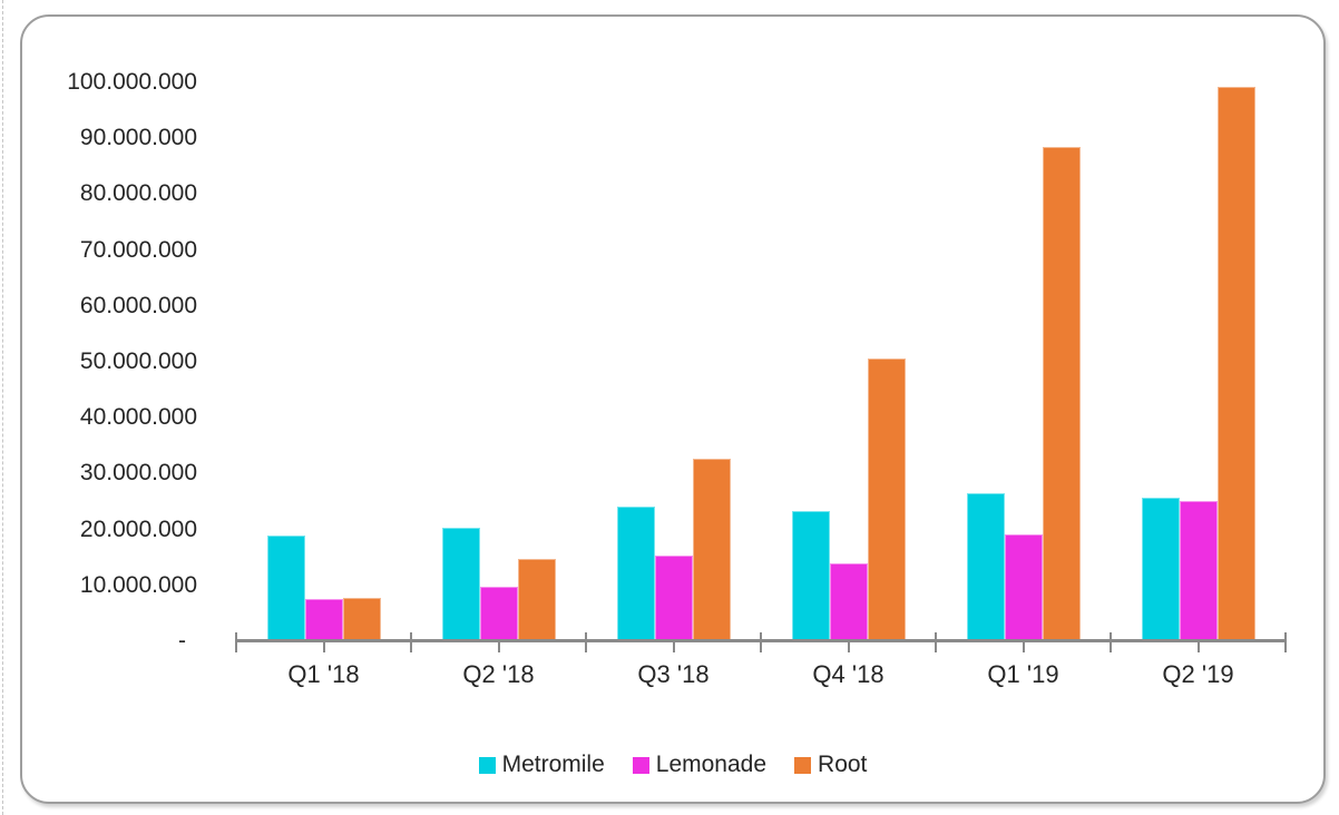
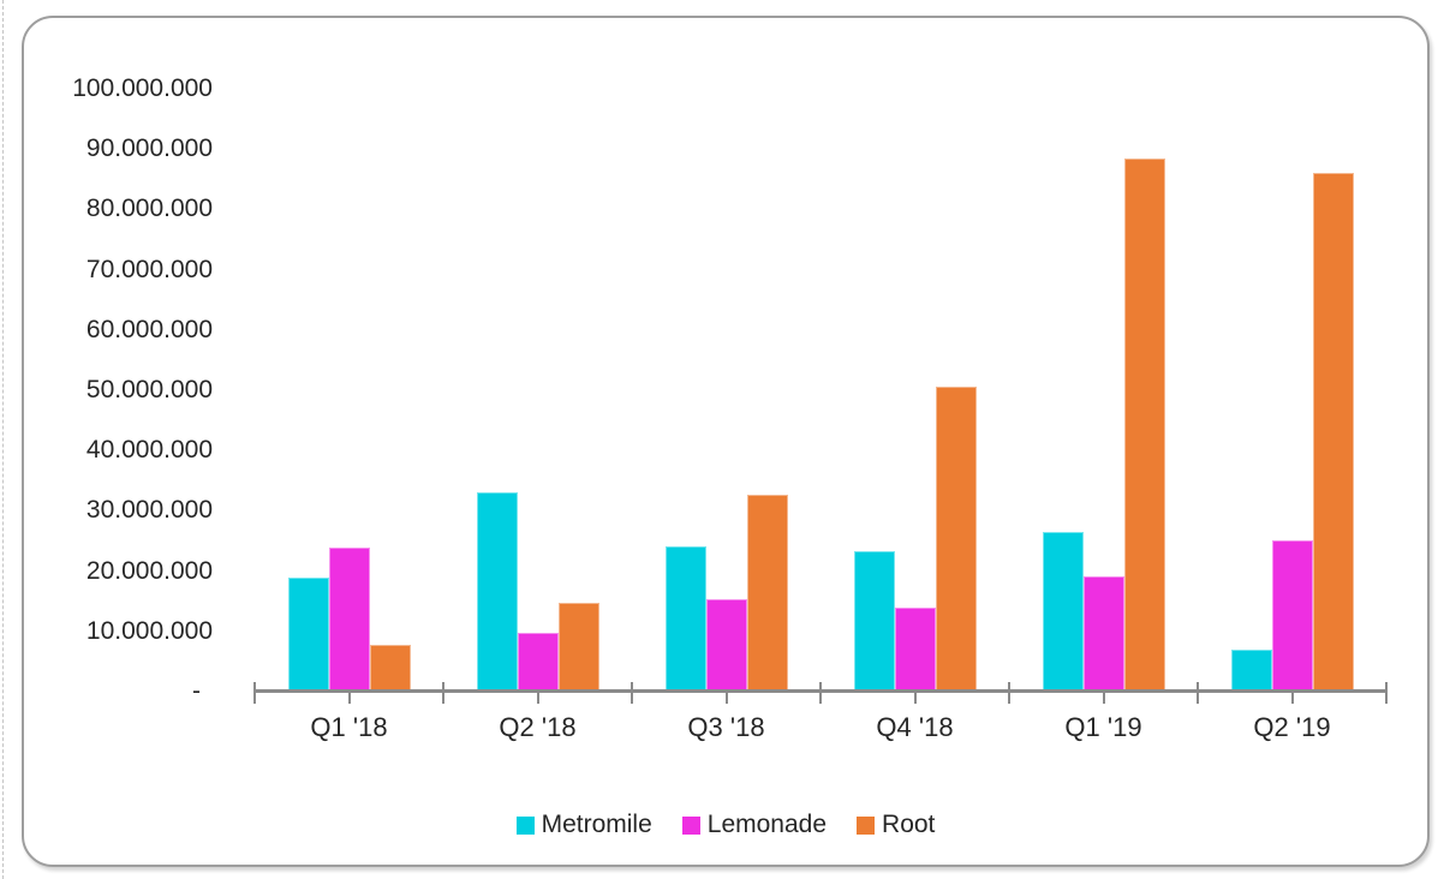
Lemonade/Q1 '18: 8000000 -> 24000000
Metromile/Q2 '18: 20000000 -> 33000000
Metromile/Q2 '19: 26000000 -> 7000000
Root/Q2 '19: 99000000 -> 86000000
